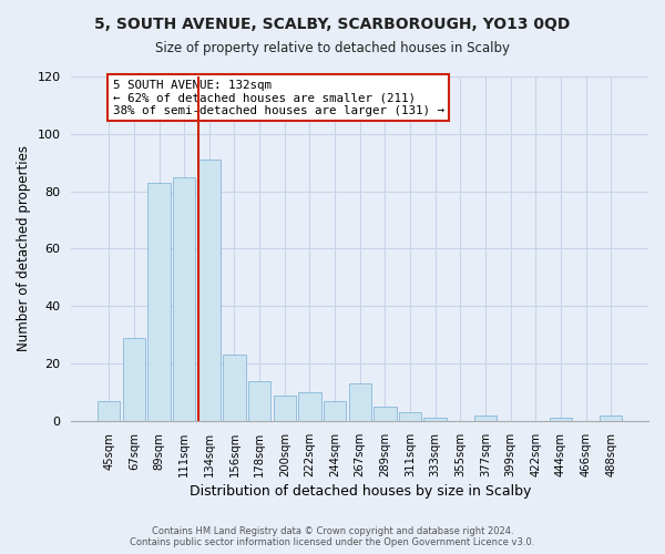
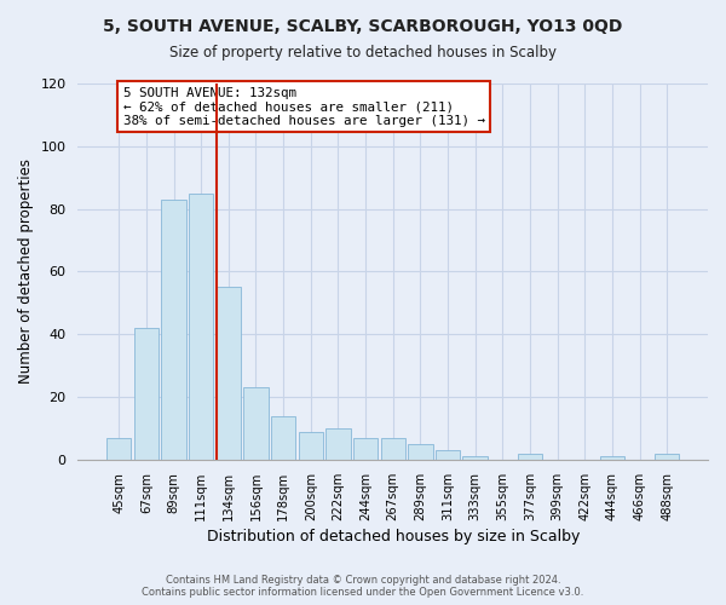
67sqm: 29 -> 42
134sqm: 91 -> 55
267sqm: 13 -> 7
